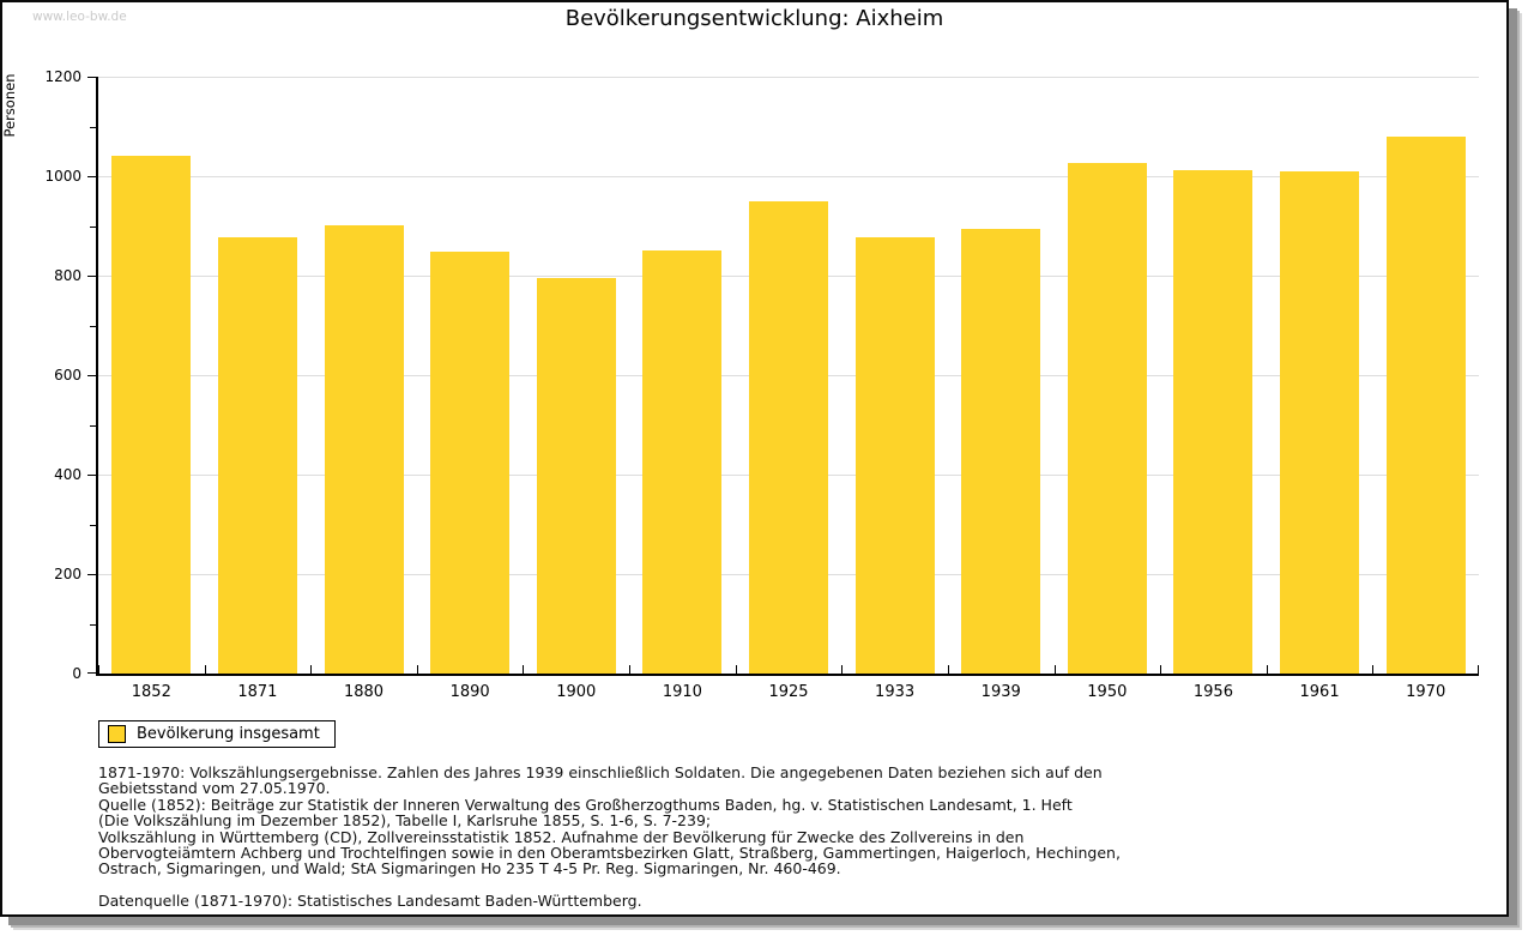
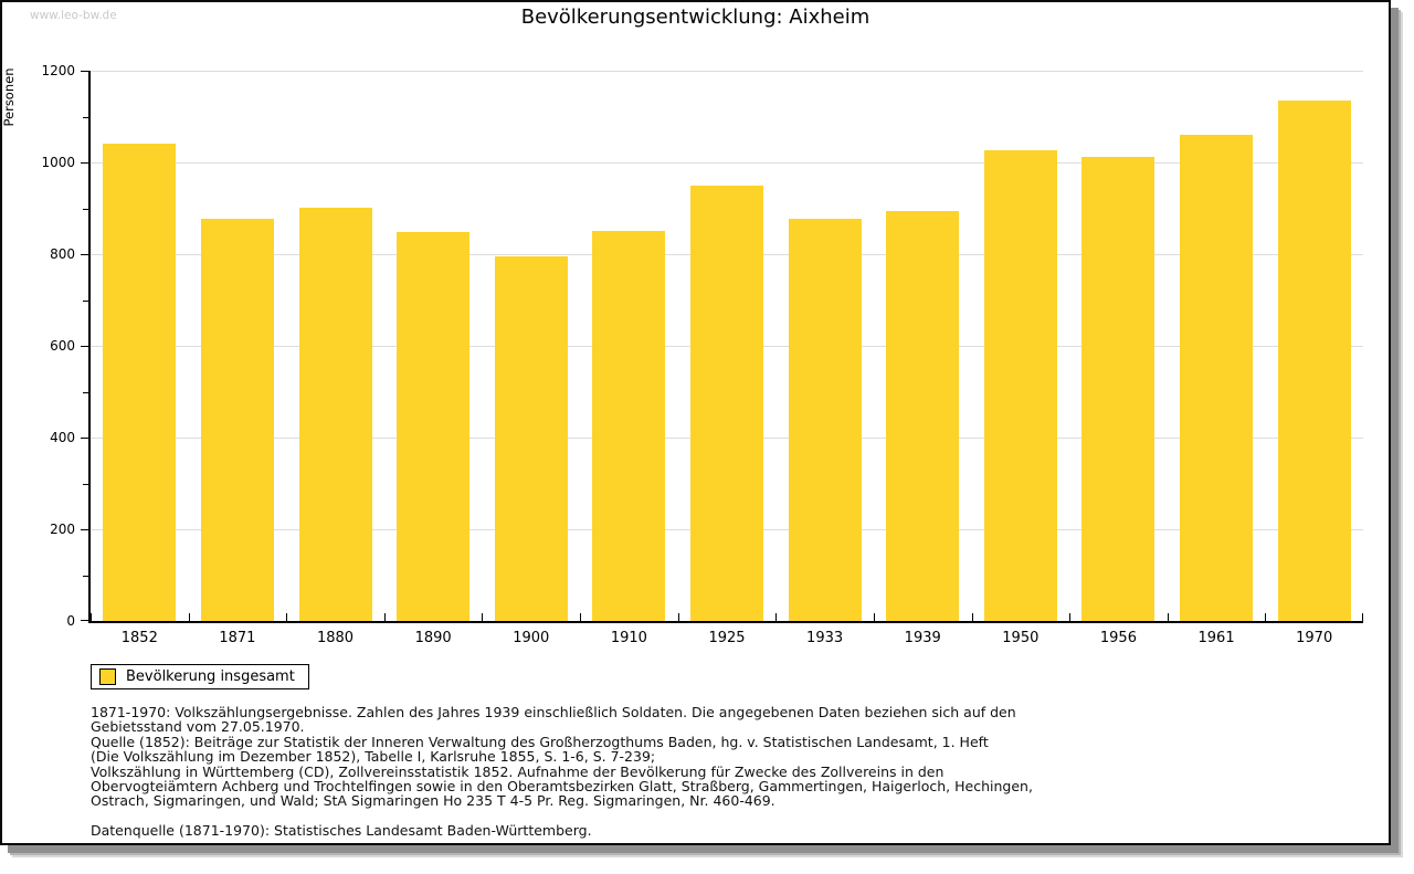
1961: 1010 -> 1060
1970: 1080 -> 1140
